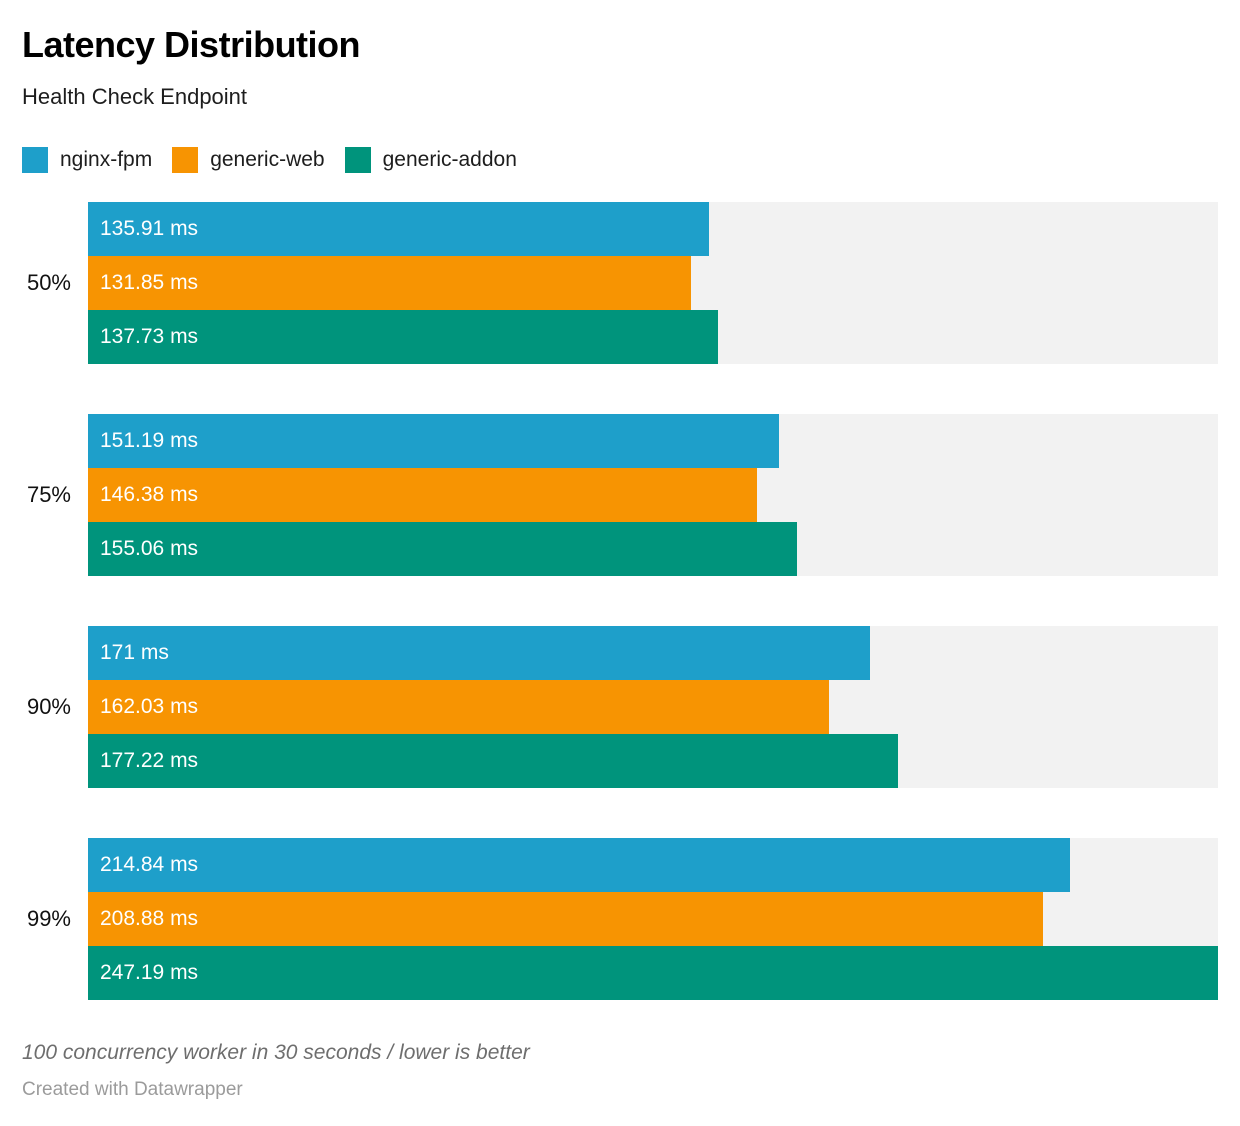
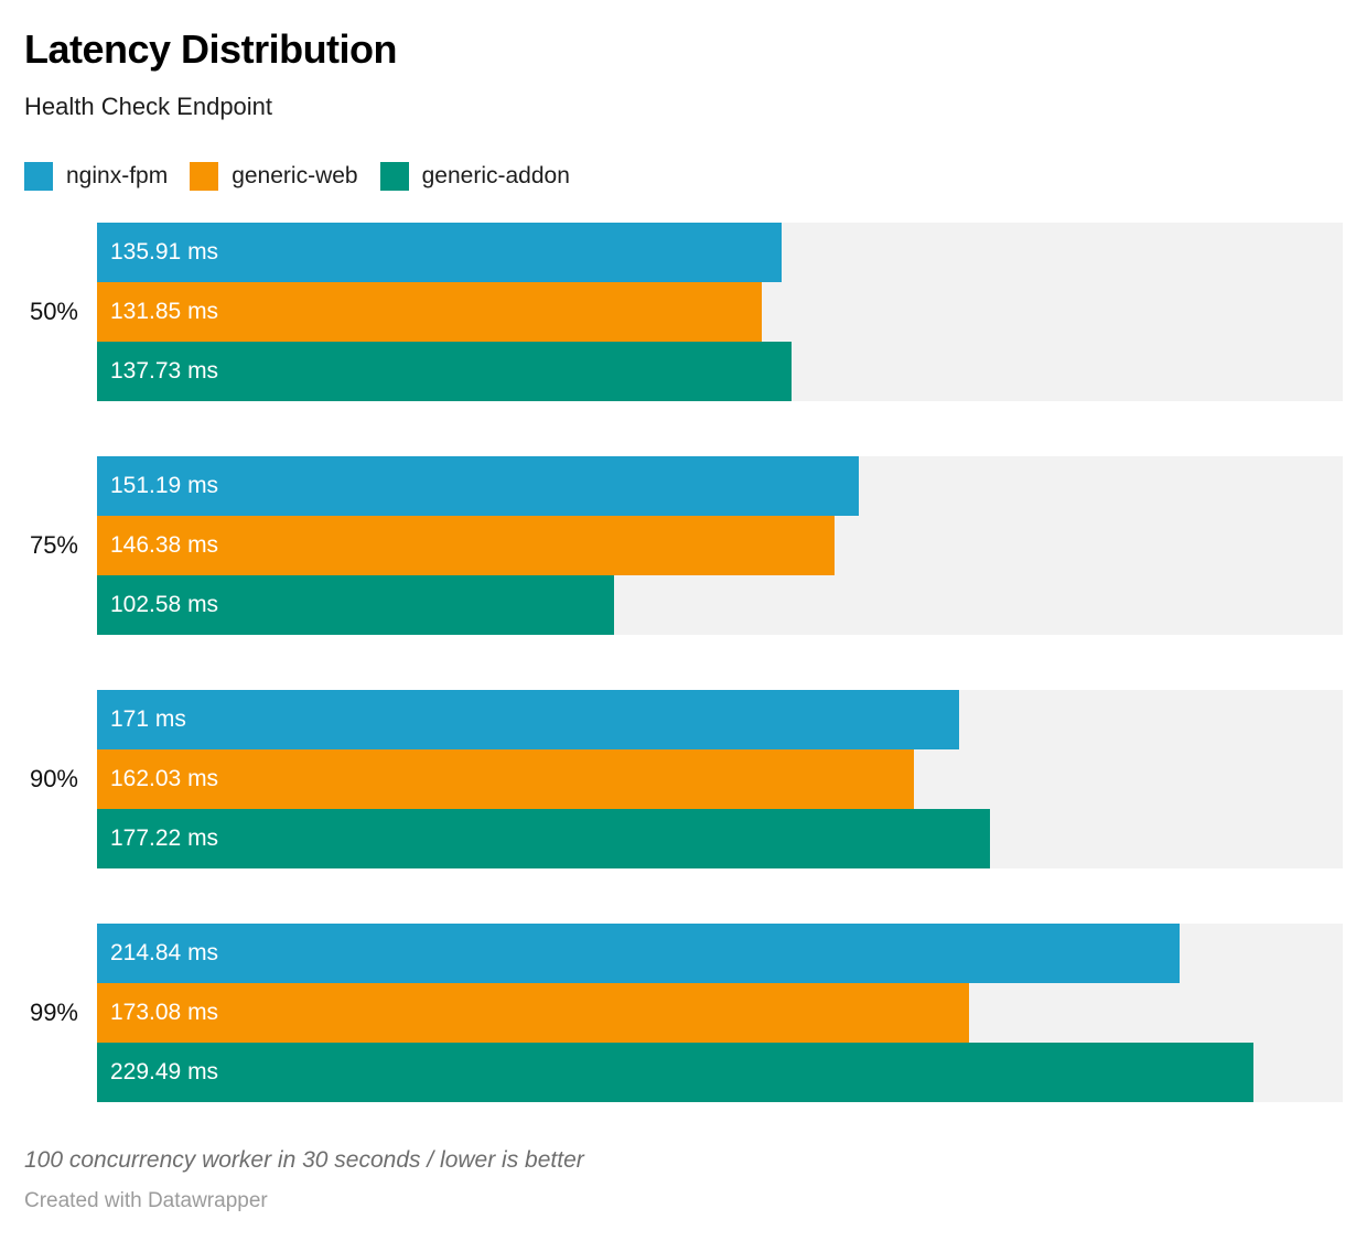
generic-addon/75%: 155.06 -> 102.58
generic-web/99%: 208.88 -> 173.08
generic-addon/99%: 247.19 -> 229.49
